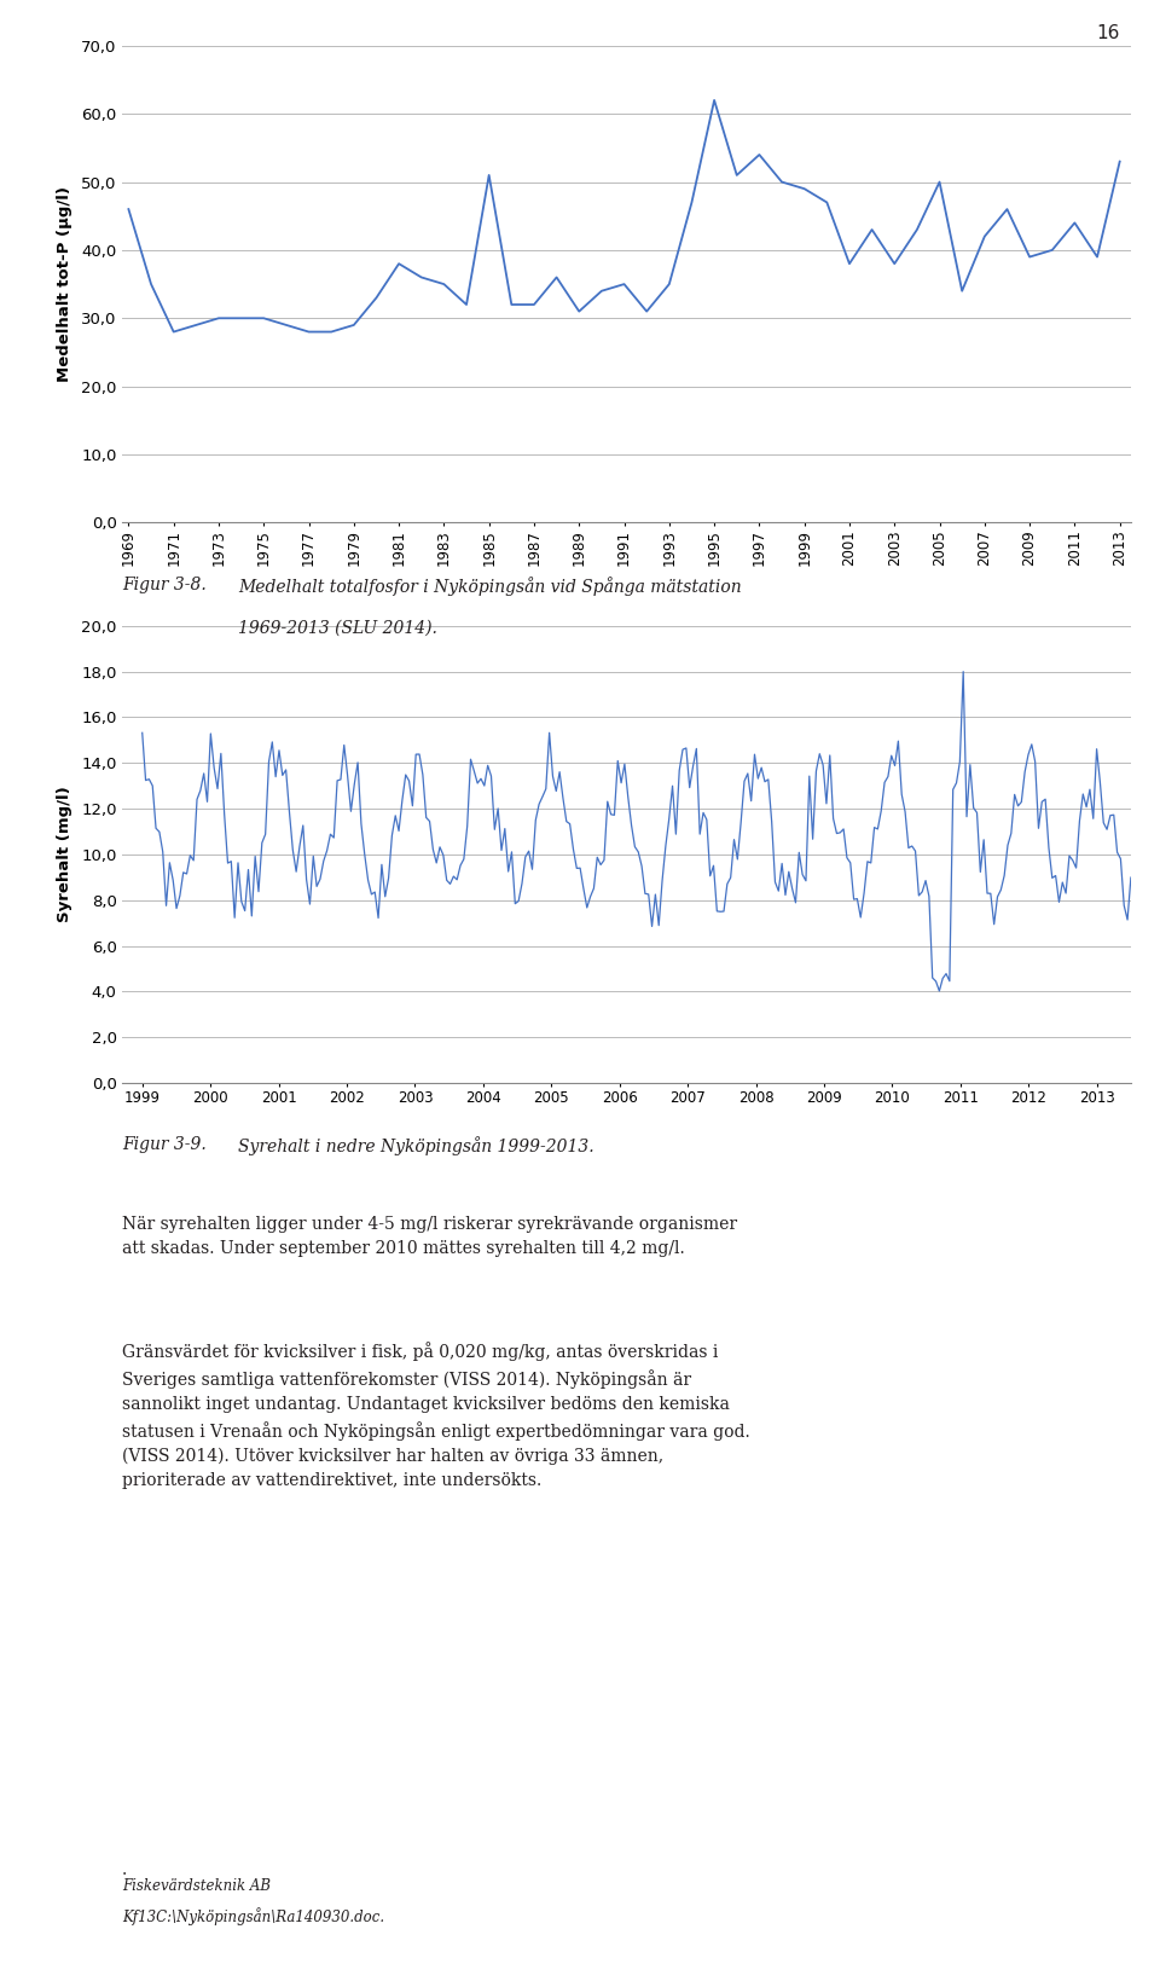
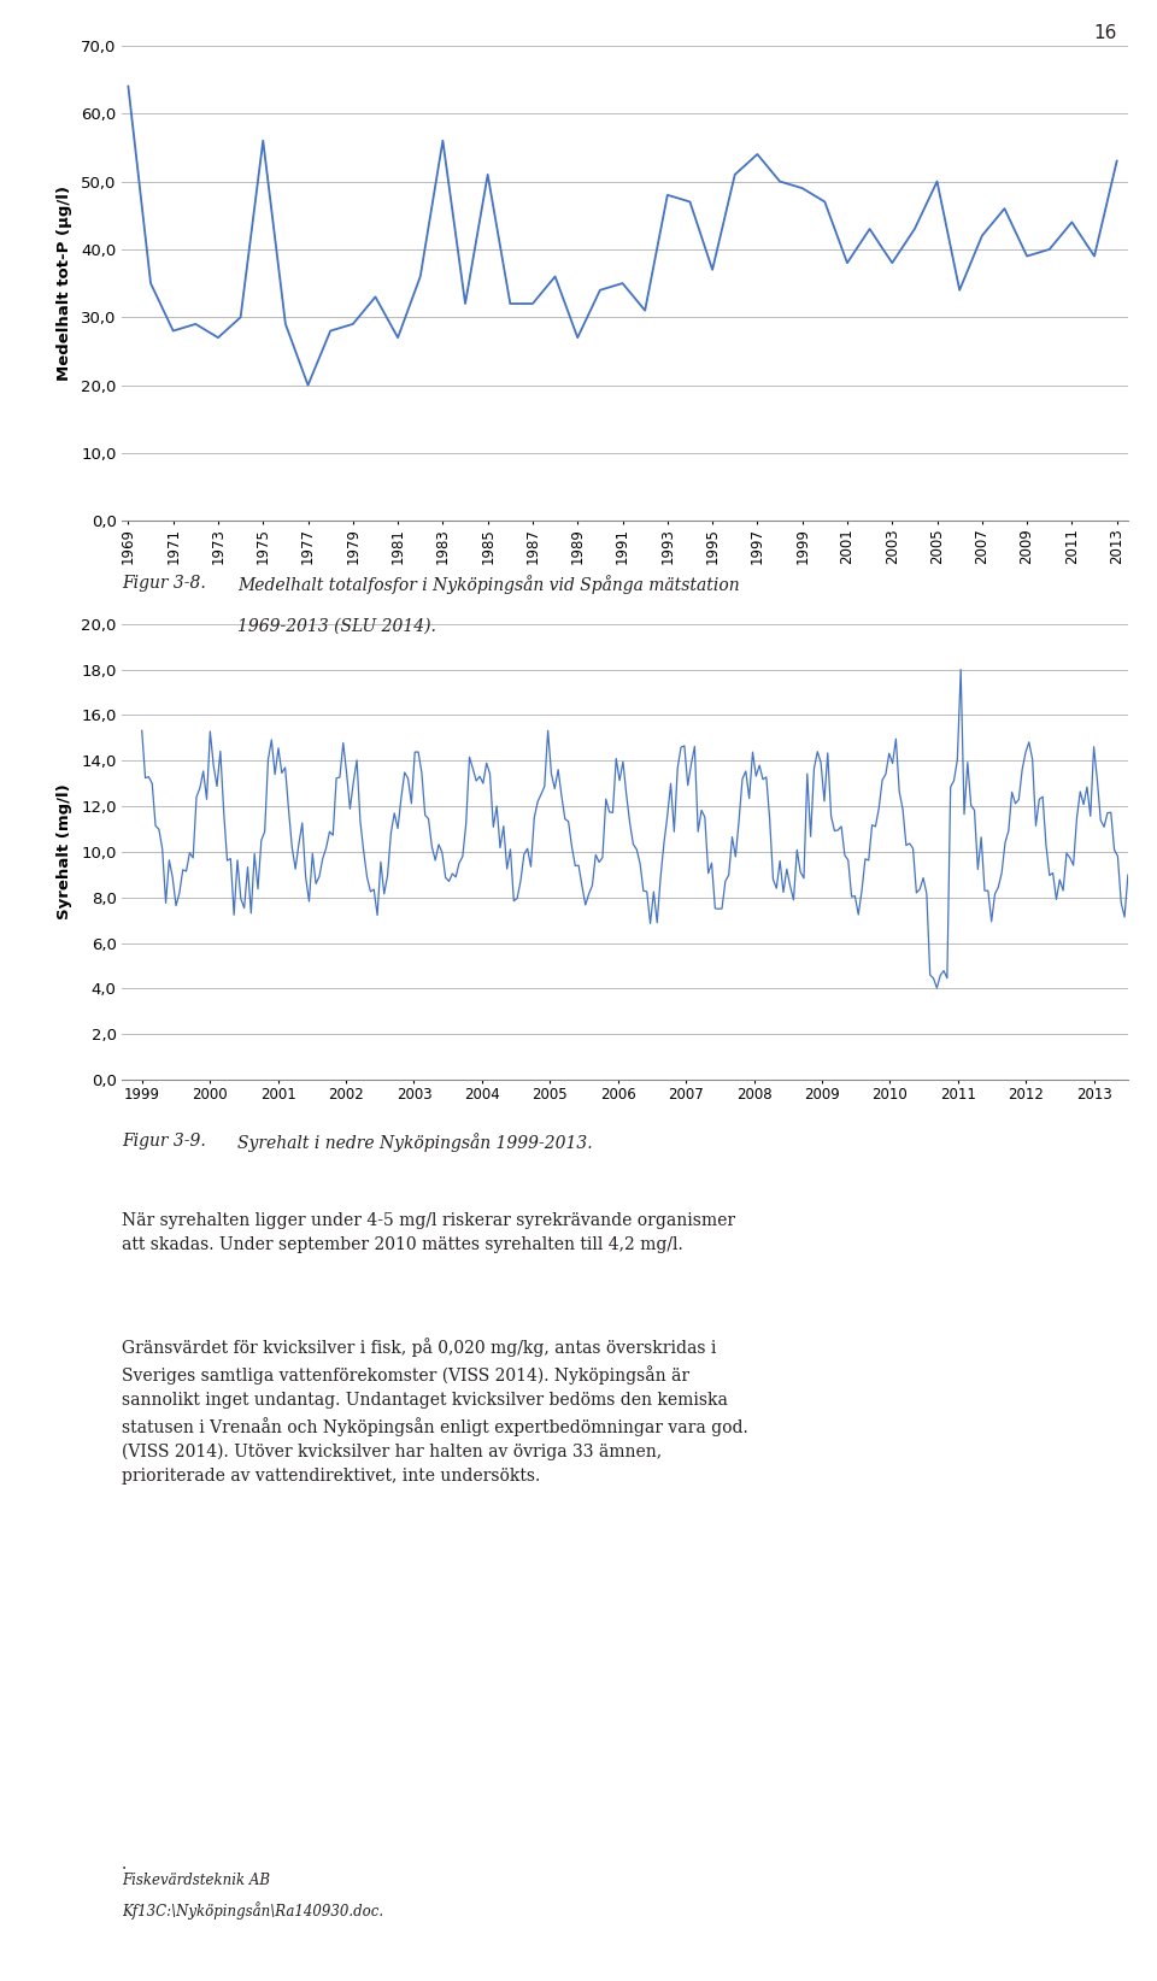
1969: 46 -> 64
1973: 30 -> 27
1975: 30 -> 56
1977: 28 -> 20
1981: 38 -> 27
1983: 35 -> 56
1989: 31 -> 27
1993: 35 -> 48
1995: 62 -> 37
